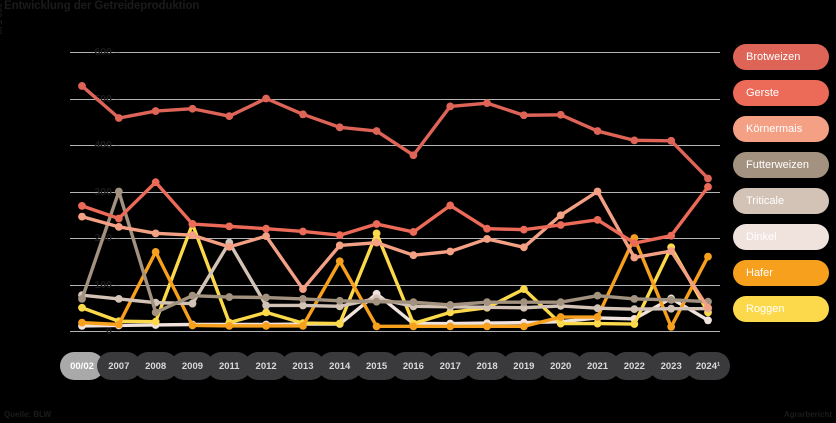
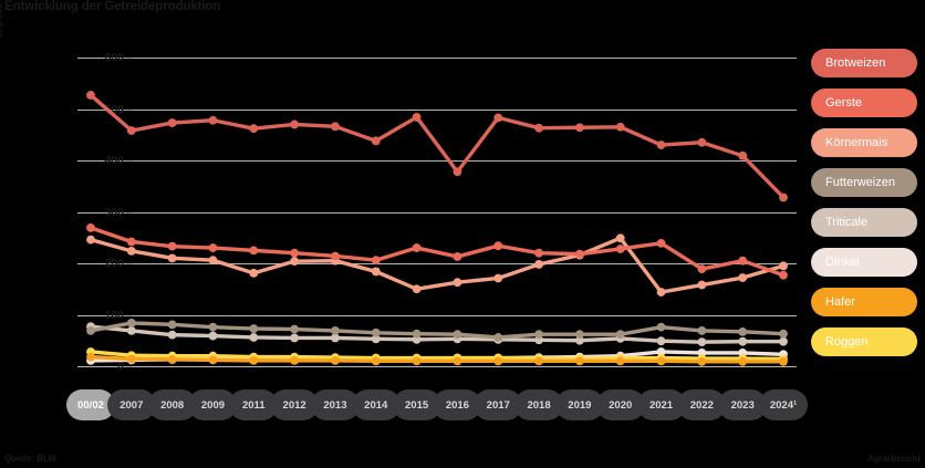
Roggen/00/02: 50 -> 30
Futterweizen/2007: 300 -> 80
Gerste/2008: 320 -> 230
Futterweizen/2008: 40 -> 80
Hafer/2008: 170 -> 10
Roggen/2009: 230 -> 20
Triticale/2011: 190 -> 60
Brotweizen/2012: 500 -> 470
Roggen/2012: 40 -> 20
Körnermais/2013: 90 -> 200
Hafer/2014: 150 -> 10
Brotweizen/2015: 430 -> 480
Körnermais/2015: 190 -> 150
Triticale/2015: 70 -> 50
Dinkel/2015: 80 -> 20
Roggen/2015: 210 -> 20
Gerste/2017: 270 -> 230
Roggen/2017: 40 -> 20
Brotweizen/2018: 490 -> 460
Roggen/2018: 50 -> 20
Körnermais/2019: 180 -> 220
Roggen/2019: 90 -> 20
Hafer/2020: 30 -> 10
Körnermais/2021: 300 -> 140
Hafer/2021: 30 -> 10
Brotweizen/2022: 410 -> 440
Hafer/2022: 200 -> 10
Dinkel/2023: 70 -> 30
Roggen/2023: 180 -> 20
Gerste/2024¹: 310 -> 180
Körnermais/2024¹: 50 -> 200
Hafer/2024¹: 160 -> 10
Roggen/2024¹: 40 -> 10
